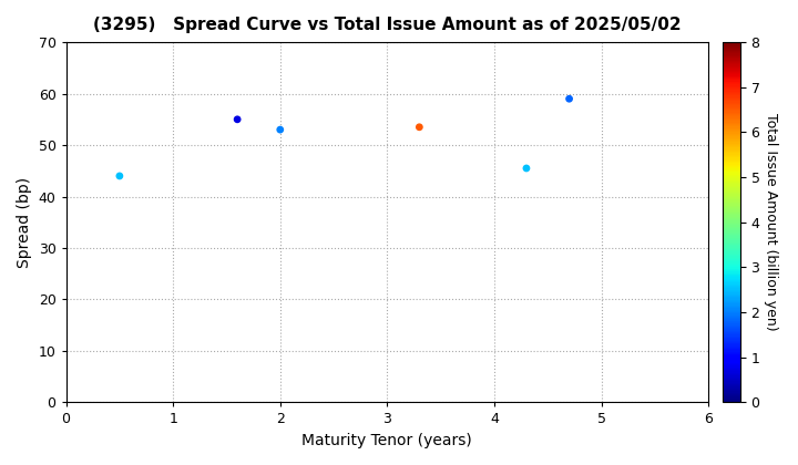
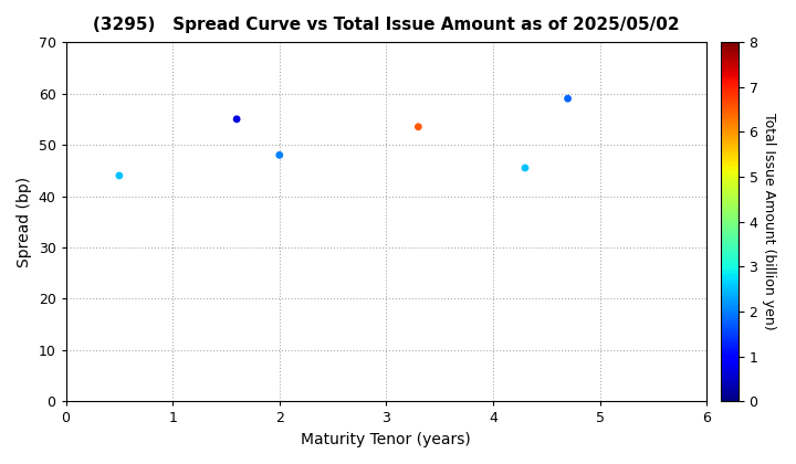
2: 53.0 -> 48.0
